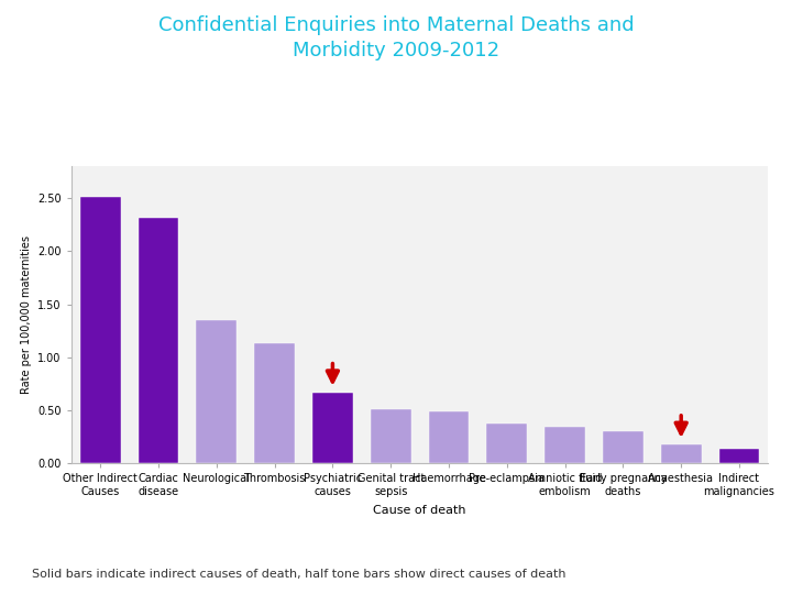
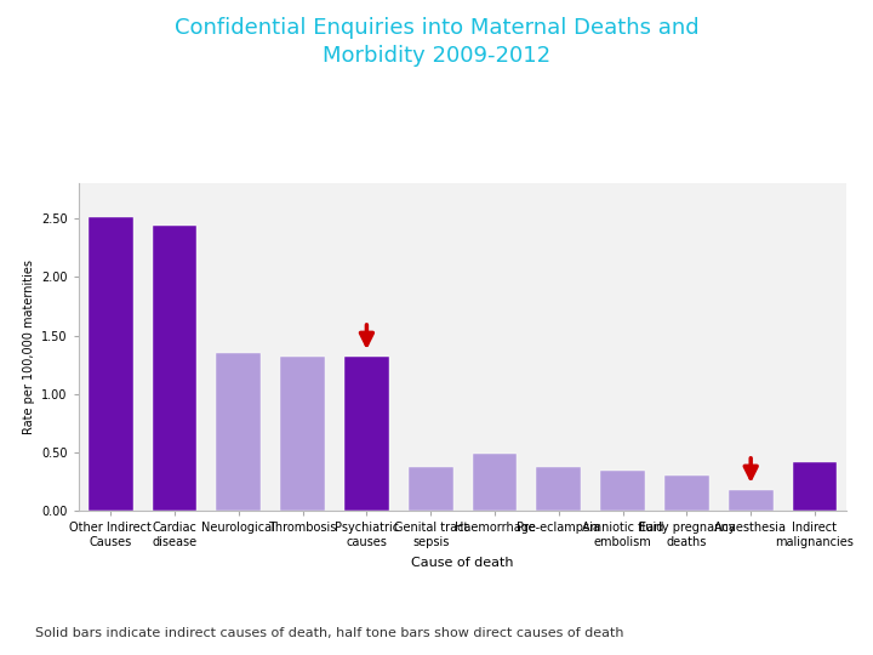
Cardiac disease: 2.31 -> 2.44
Thrombosis: 1.13 -> 1.32
Psychiatric causes: 0.67 -> 1.32
Genital tract sepsis: 0.51 -> 0.38
Indirect malignancies: 0.14 -> 0.42
